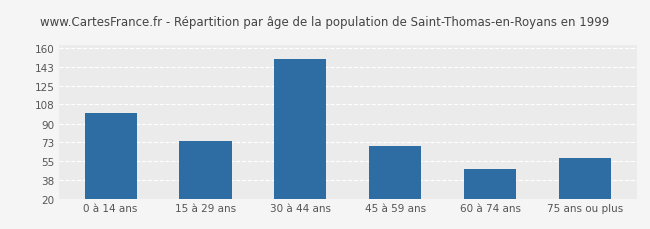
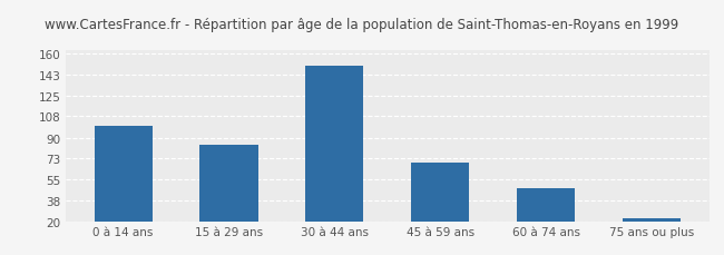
15 à 29 ans: 74 -> 84
75 ans ou plus: 58 -> 23
